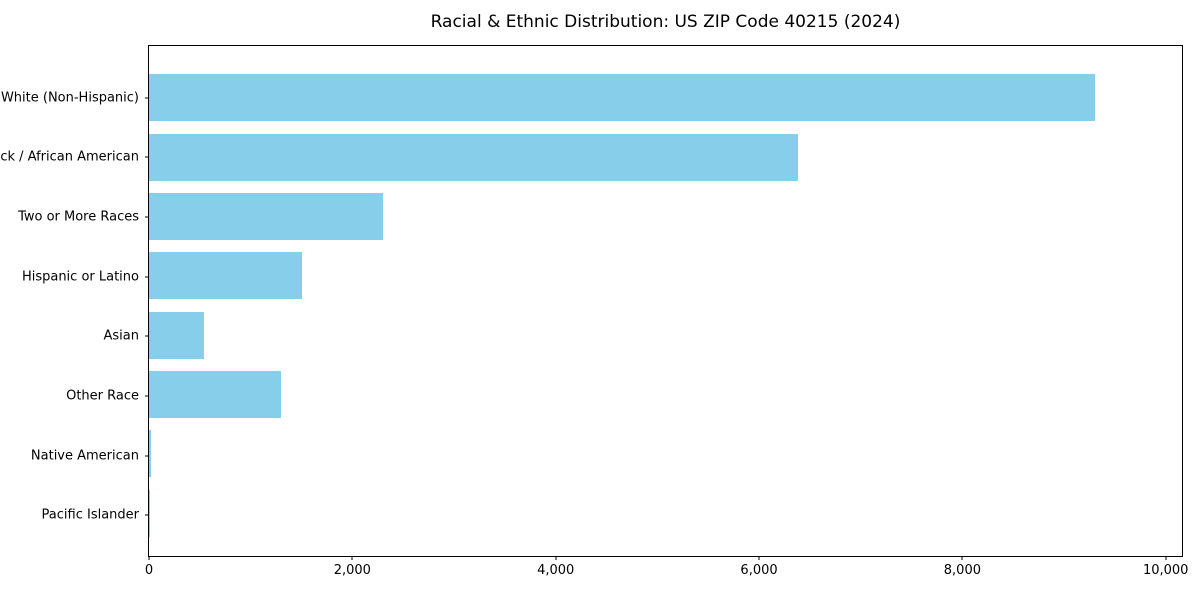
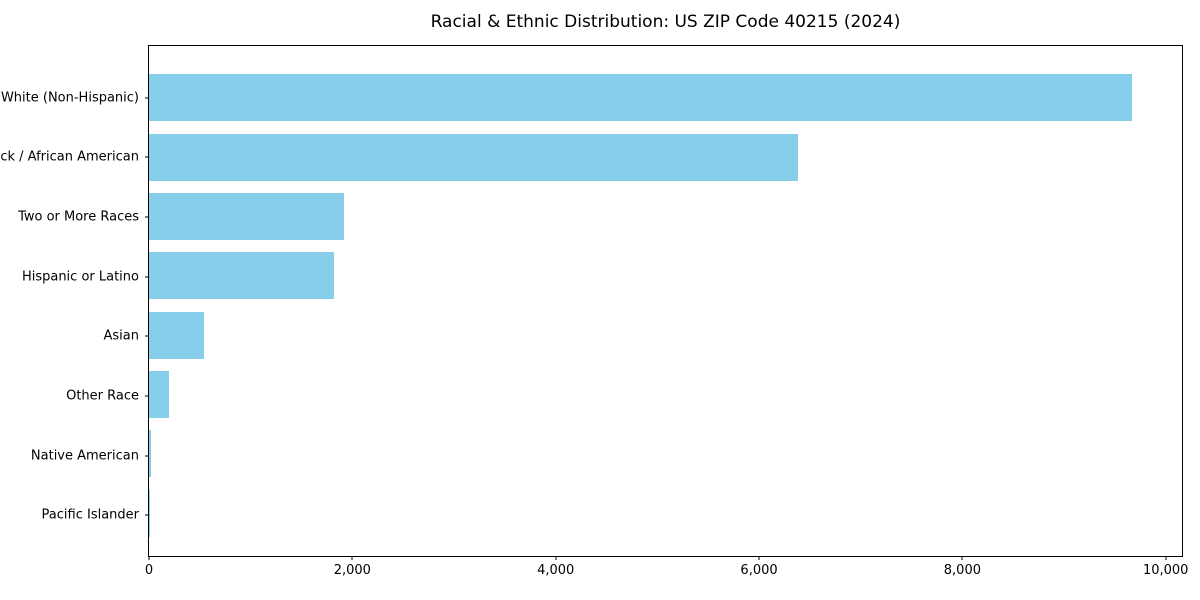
White (Non-Hispanic): 9300 -> 9700
Two or More Races: 2300 -> 1900
Hispanic or Latino: 1500 -> 1800
Other Race: 1300 -> 200
